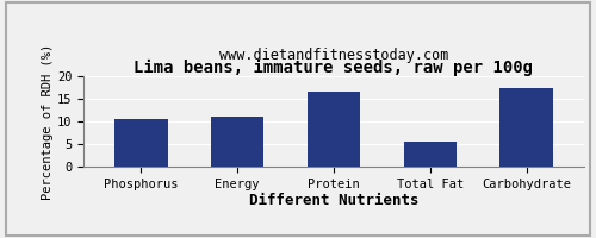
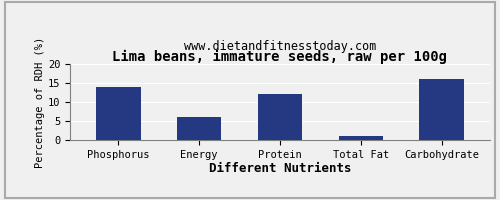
Phosphorus: 10.5 -> 14.0
Energy: 11.0 -> 6.1
Protein: 16.5 -> 12.0
Total Fat: 5.5 -> 1.0
Carbohydrate: 17.5 -> 16.1
